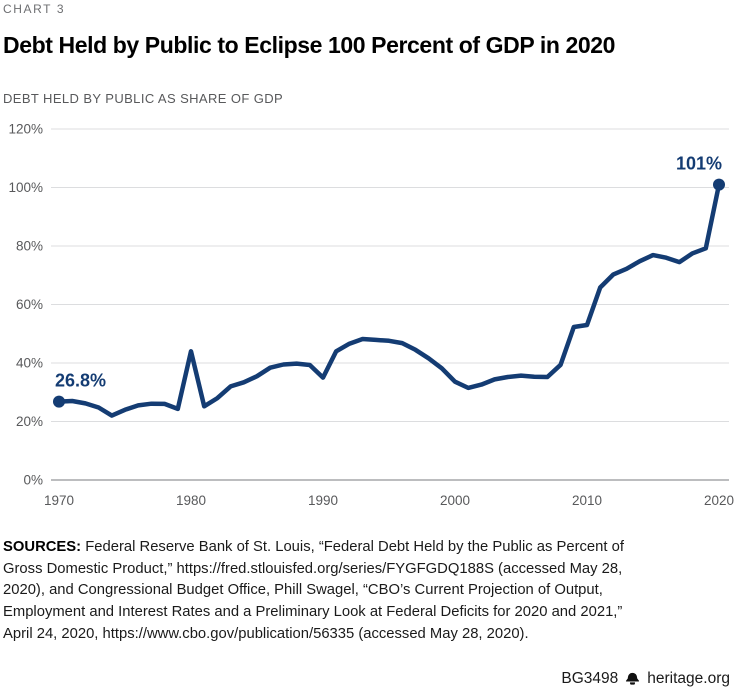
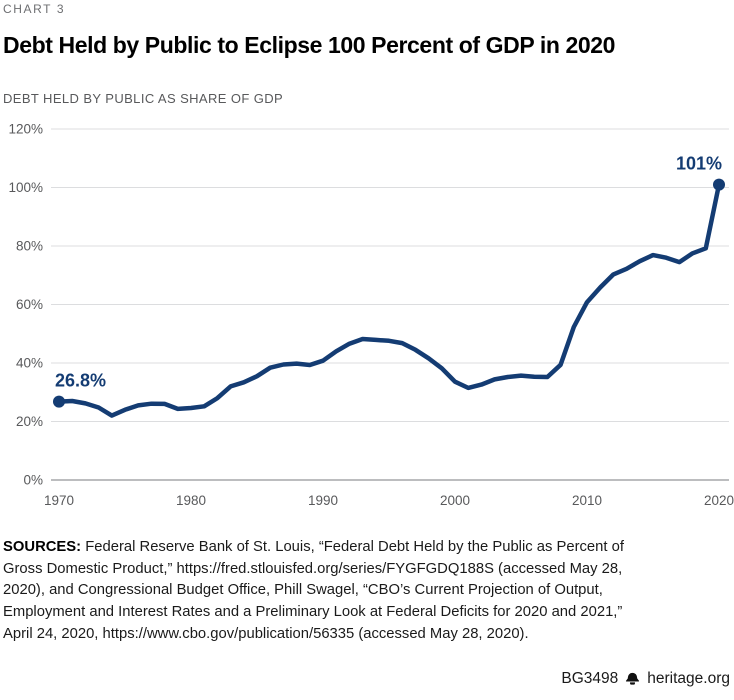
1980: 44% -> 25%
1990: 35% -> 41%
2010: 53% -> 61%
